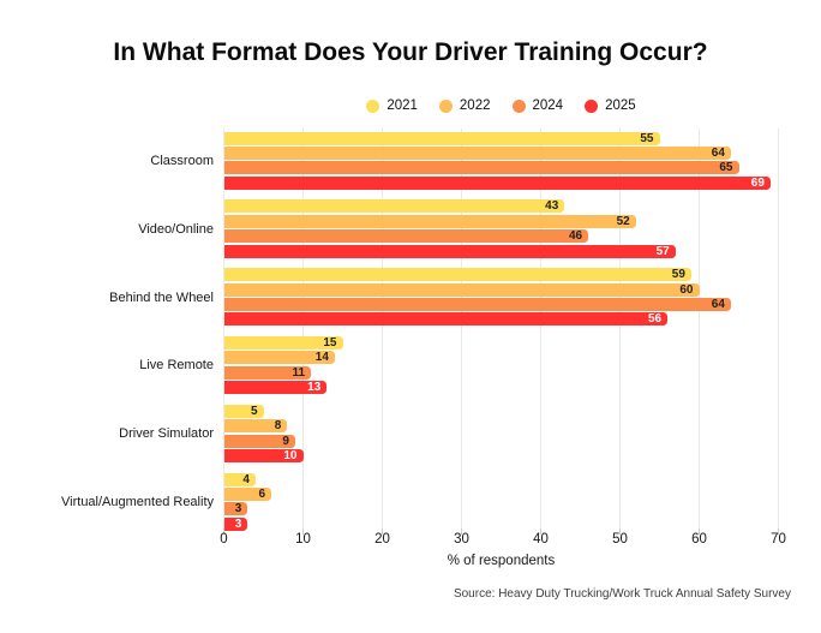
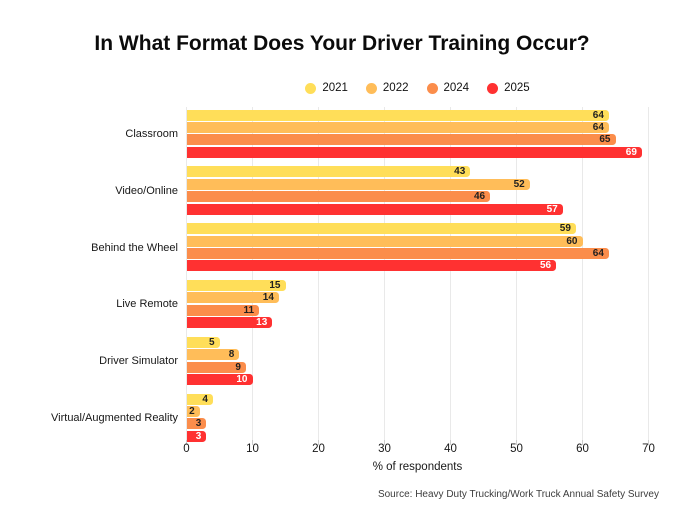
2021/Classroom: 55 -> 64
2022/Virtual/Augmented Reality: 6 -> 2
